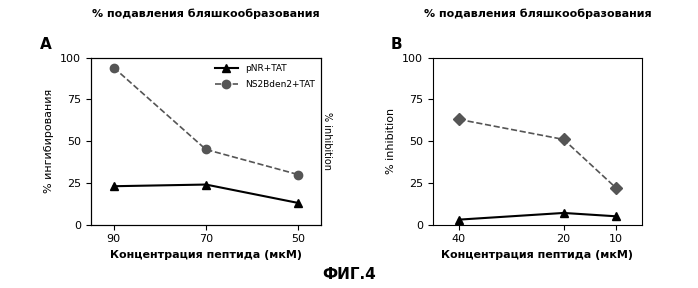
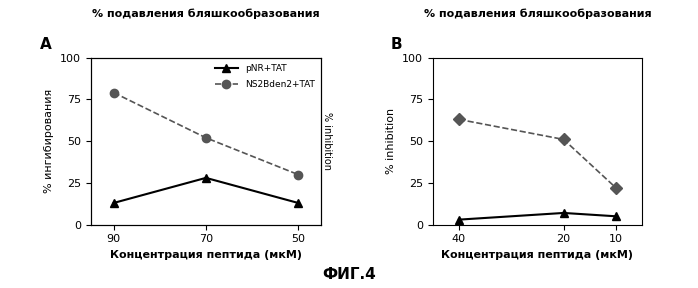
pNR+TAT/90: 23 -> 13
NS2Bden2+TAT/90: 94 -> 79
pNR+TAT/70: 24 -> 28
NS2Bden2+TAT/70: 45 -> 52
